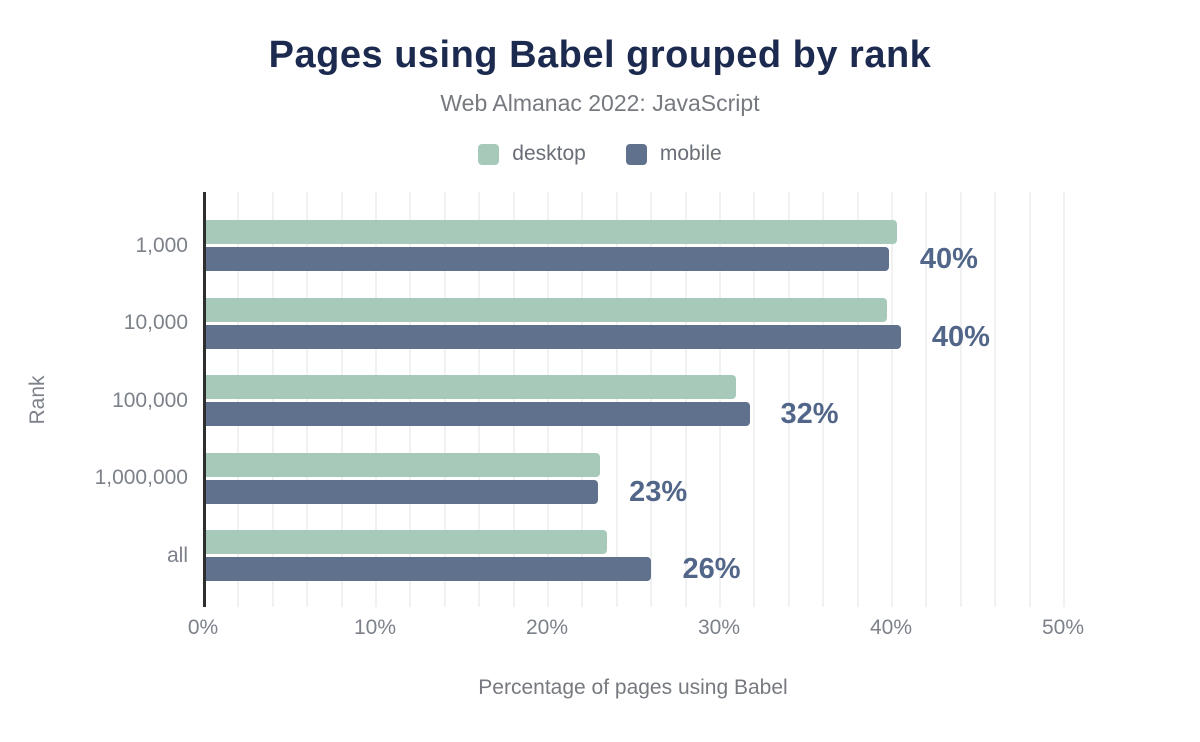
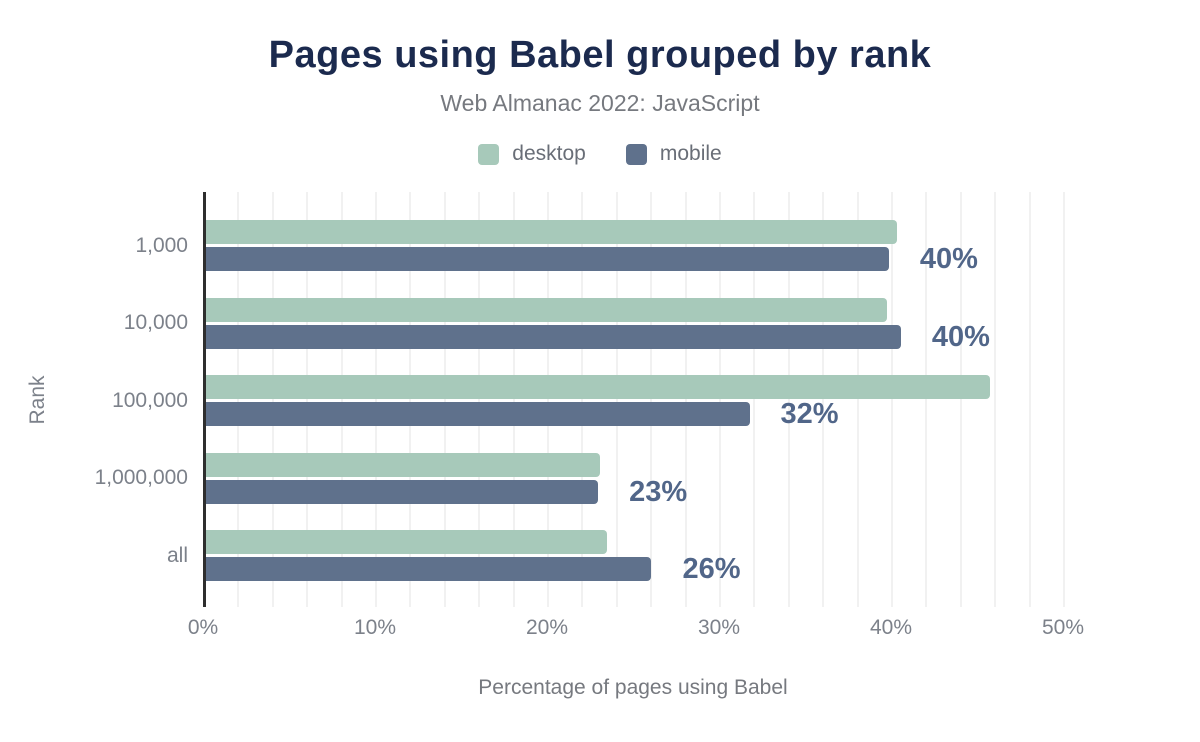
desktop/100,000: 30.8% -> 45.6%
